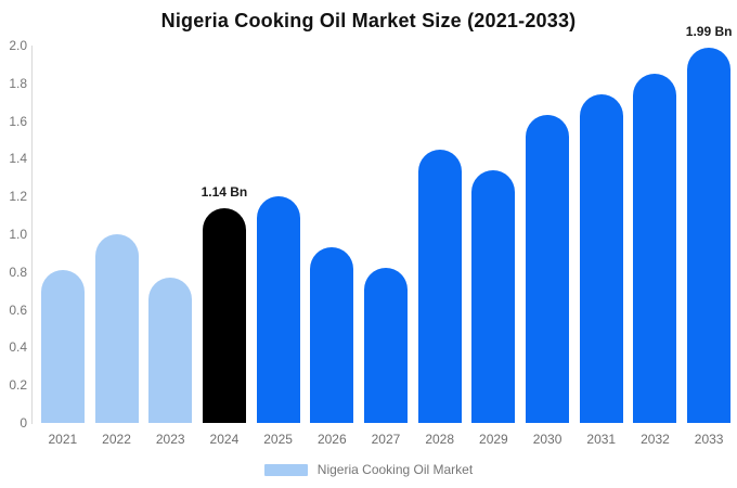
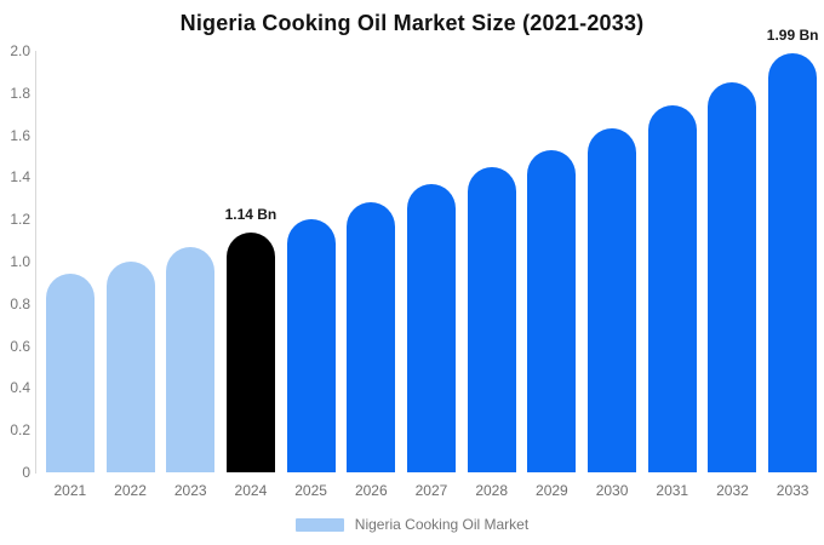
2021: 0.81 -> 0.94
2023: 0.77 -> 1.07
2026: 0.93 -> 1.28
2027: 0.82 -> 1.37
2029: 1.34 -> 1.53
